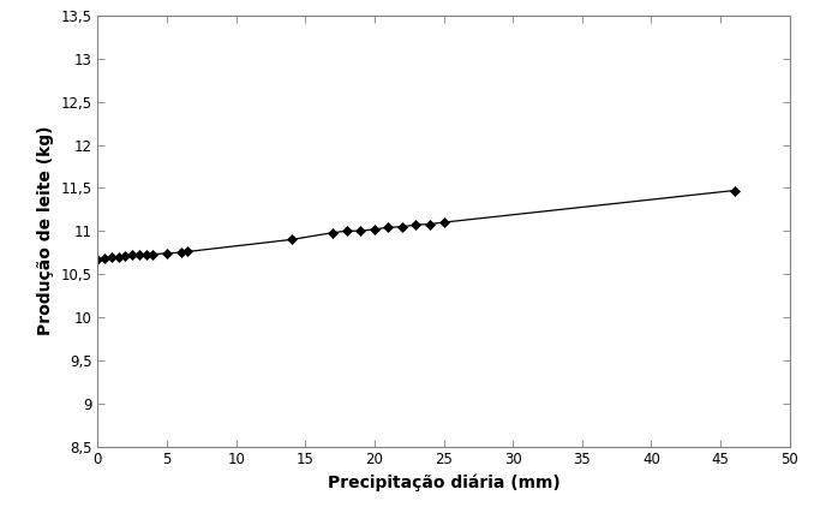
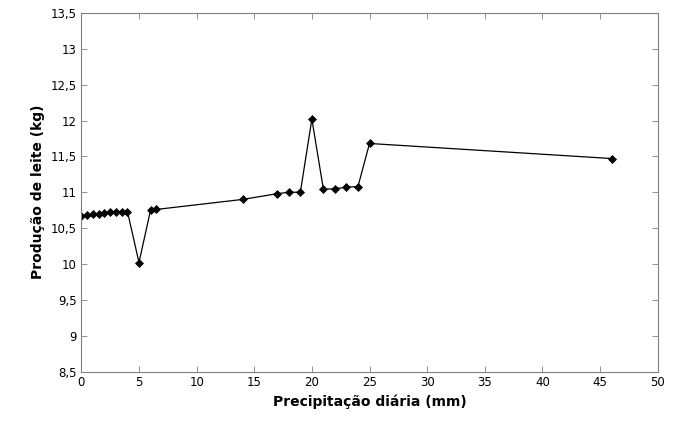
5: 10,74 -> 10,02
20: 11,02 -> 12,02
25: 11,10 -> 11,68
